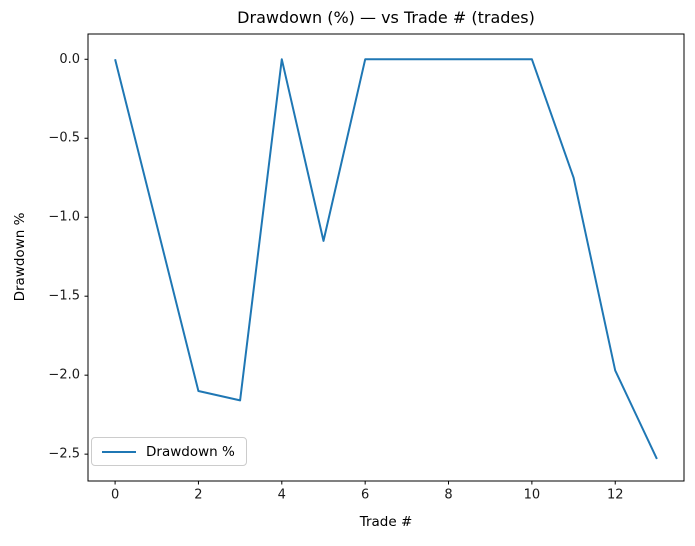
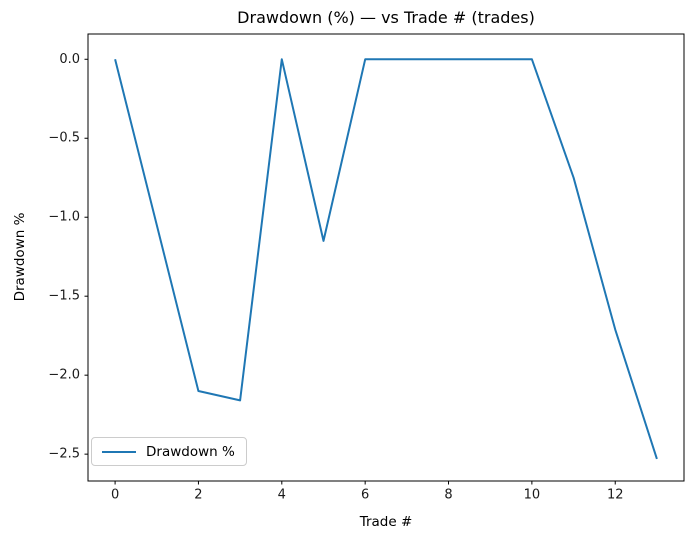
12: -1.97 -> -1.71
